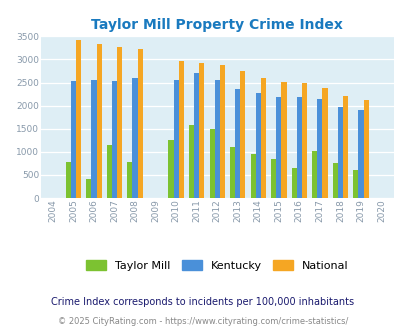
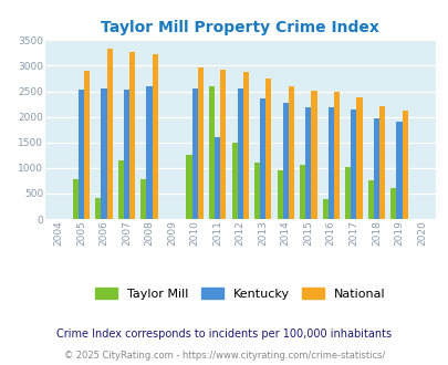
National/2005: 3420 -> 2900
Taylor Mill/2011: 1580 -> 2600
Kentucky/2011: 2710 -> 1600
Taylor Mill/2015: 850 -> 1050
Taylor Mill/2016: 640 -> 400
